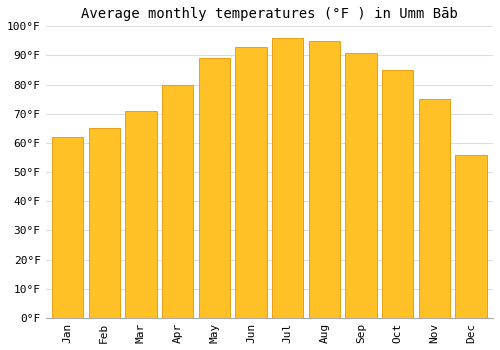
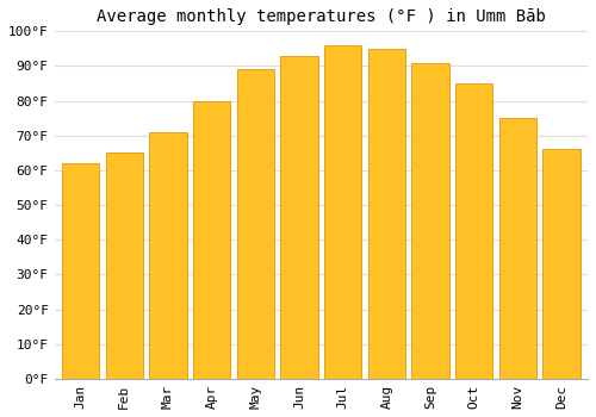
Dec: 56°F -> 66°F
